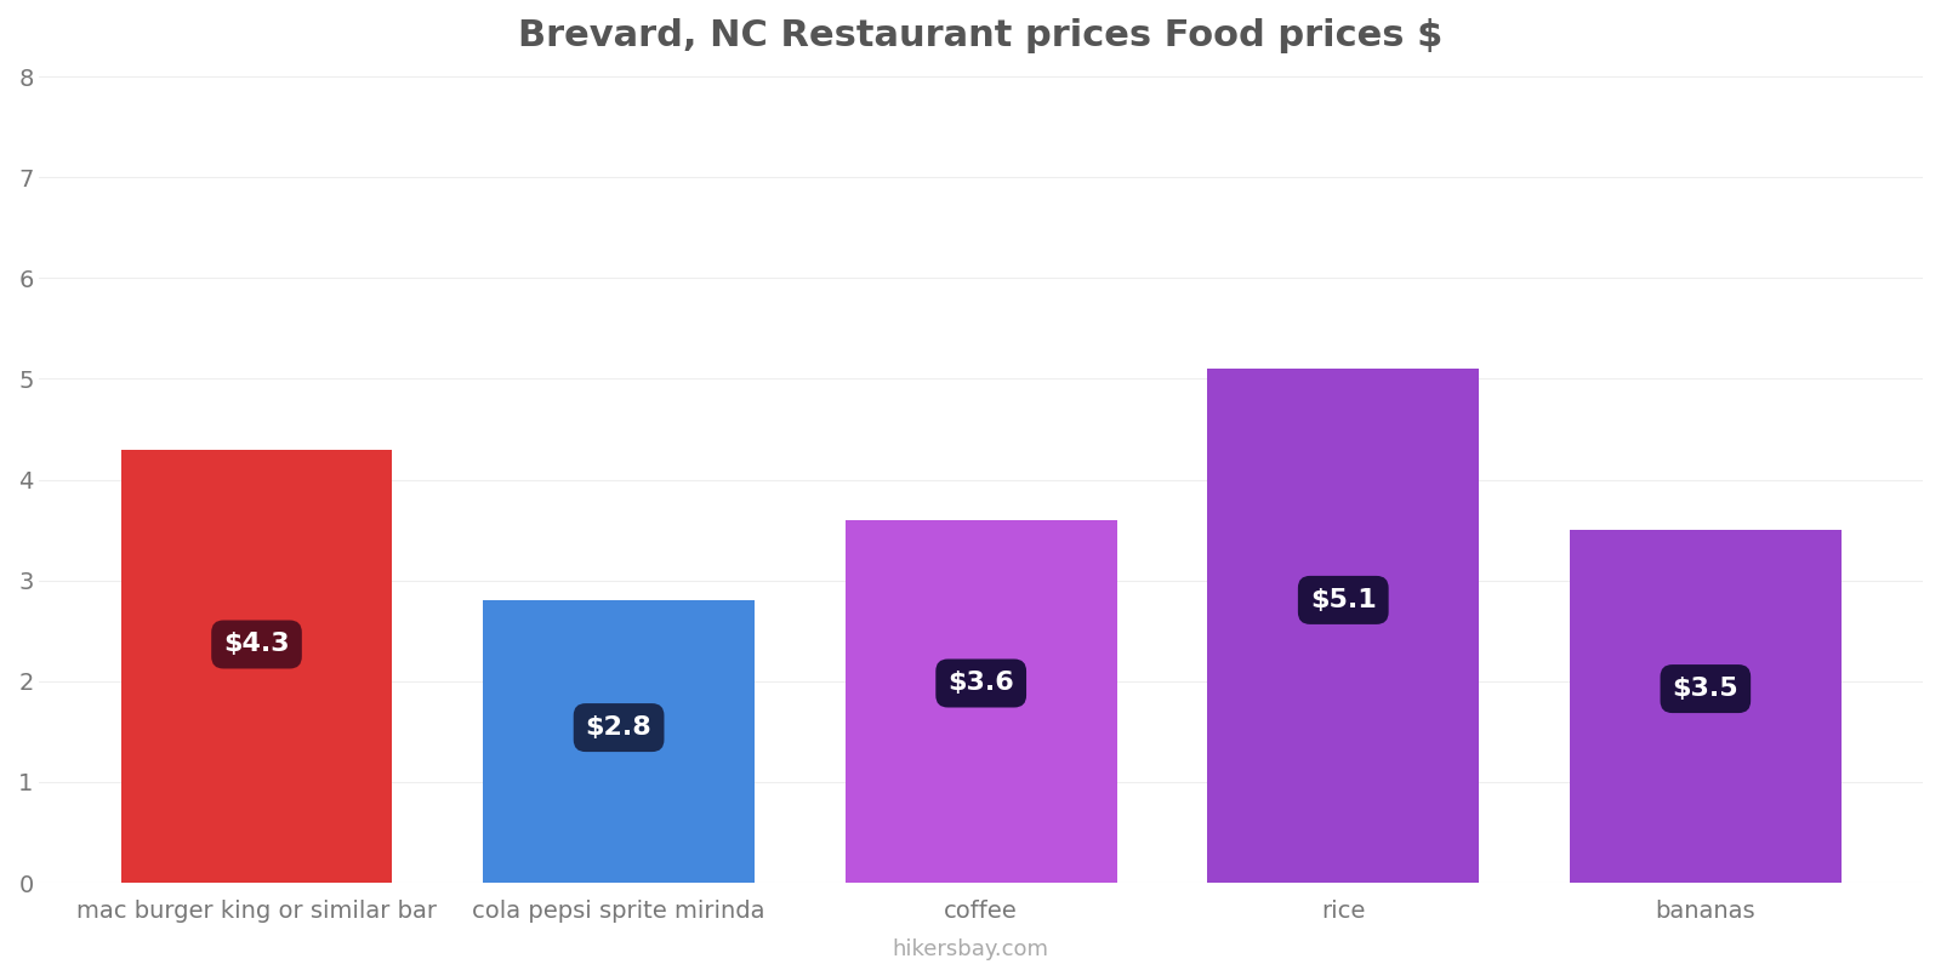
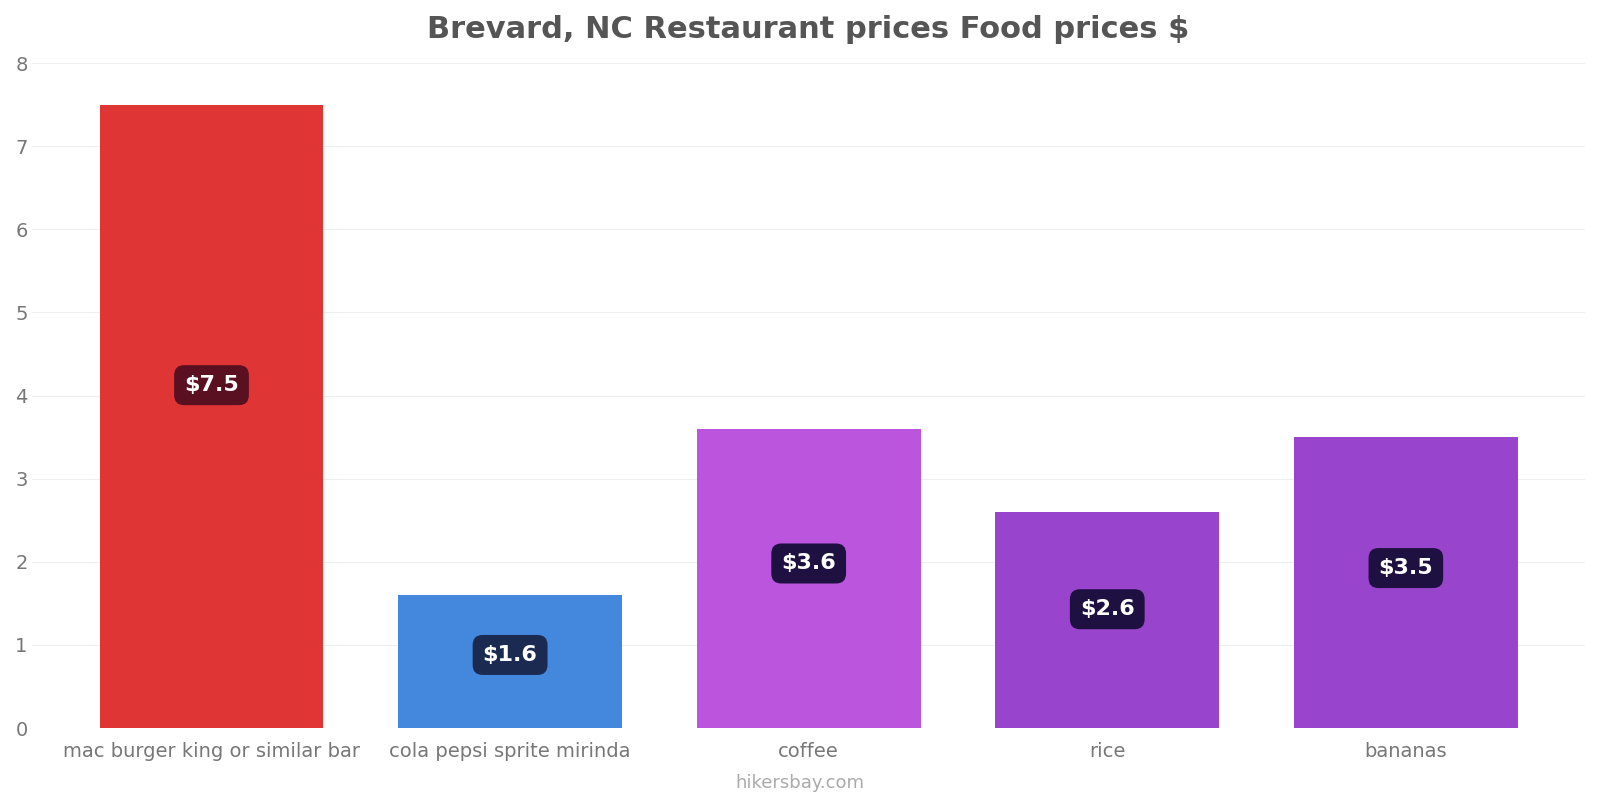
mac burger king or similar bar: $4.3 -> $7.5
cola pepsi sprite mirinda: $2.8 -> $1.6
rice: $5.1 -> $2.6
